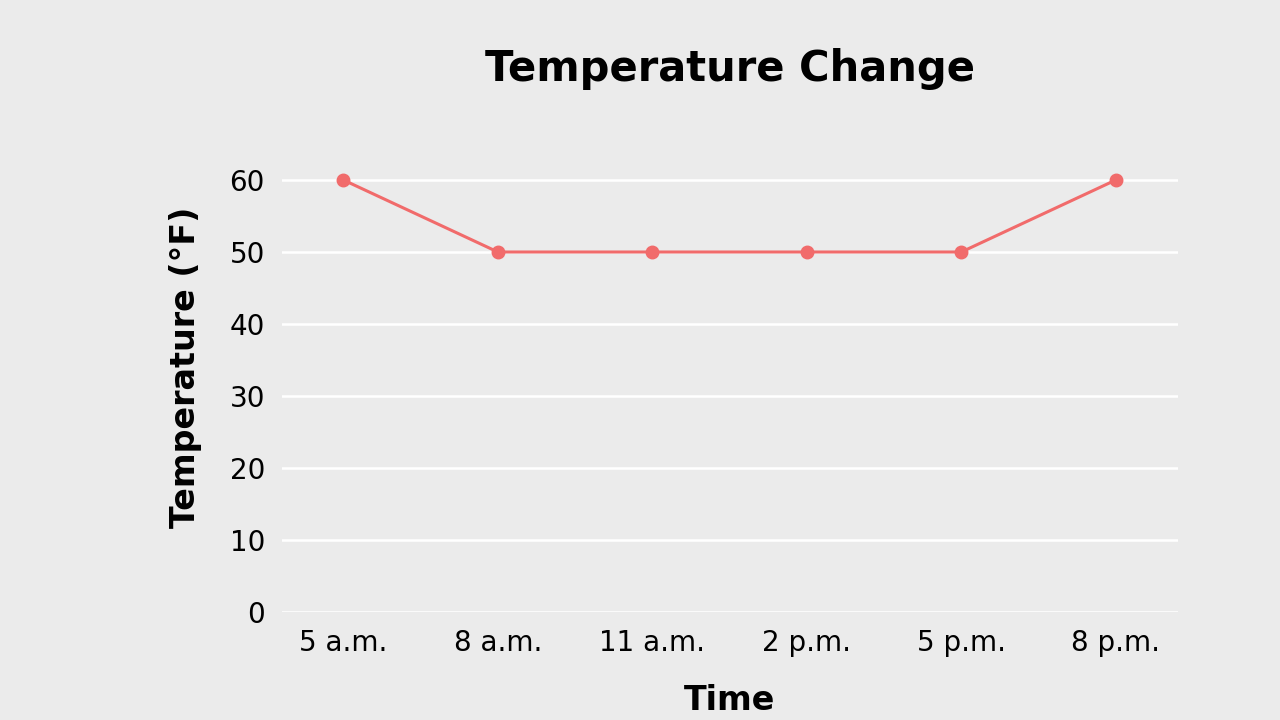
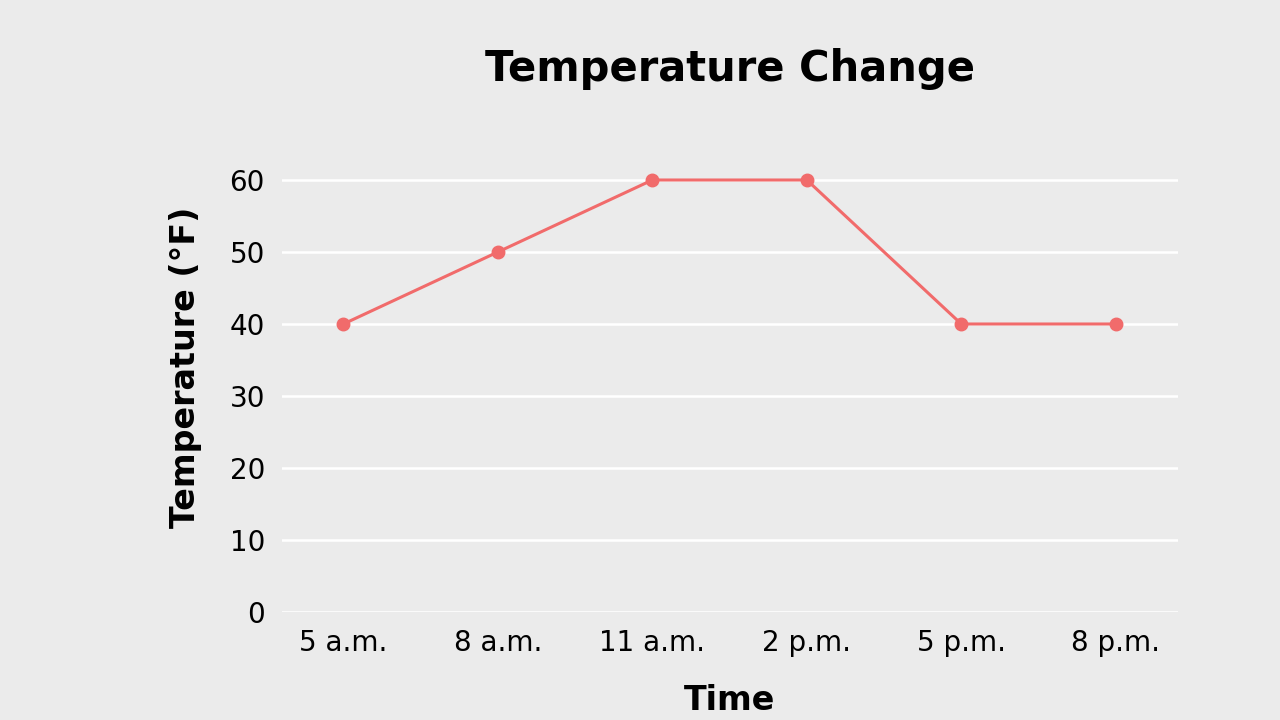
5 a.m.: 60 -> 40
11 a.m.: 50 -> 60
2 p.m.: 50 -> 60
5 p.m.: 50 -> 40
8 p.m.: 60 -> 40
